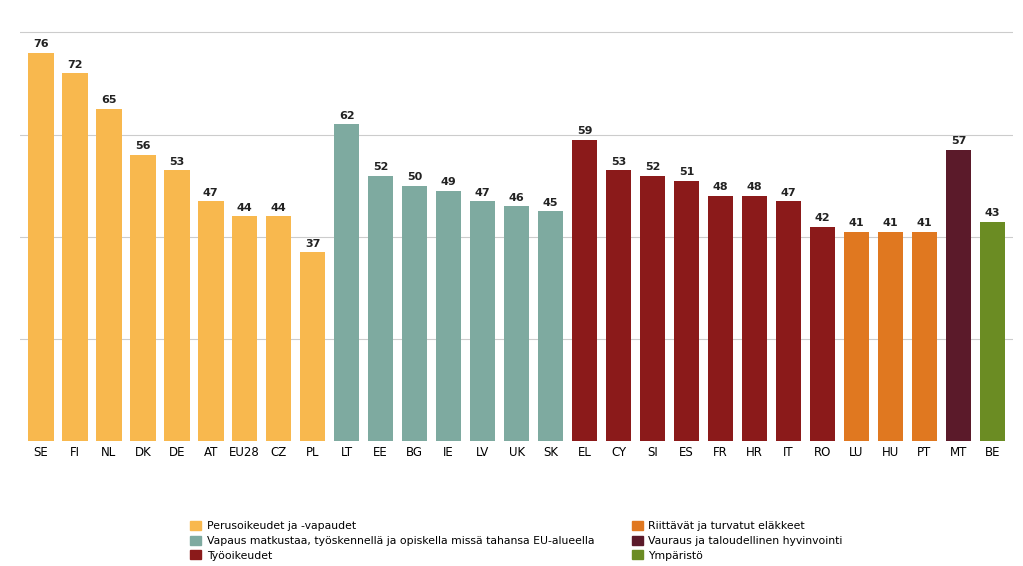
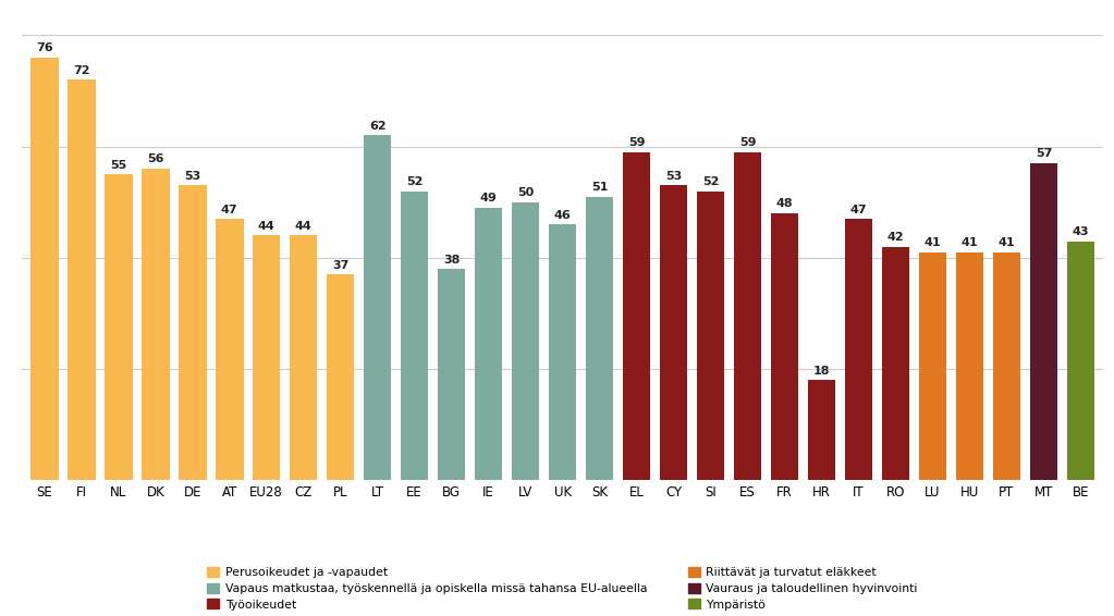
NL: 65 -> 55
BG: 50 -> 38
LV: 47 -> 50
SK: 45 -> 51
ES: 51 -> 59
HR: 48 -> 18
